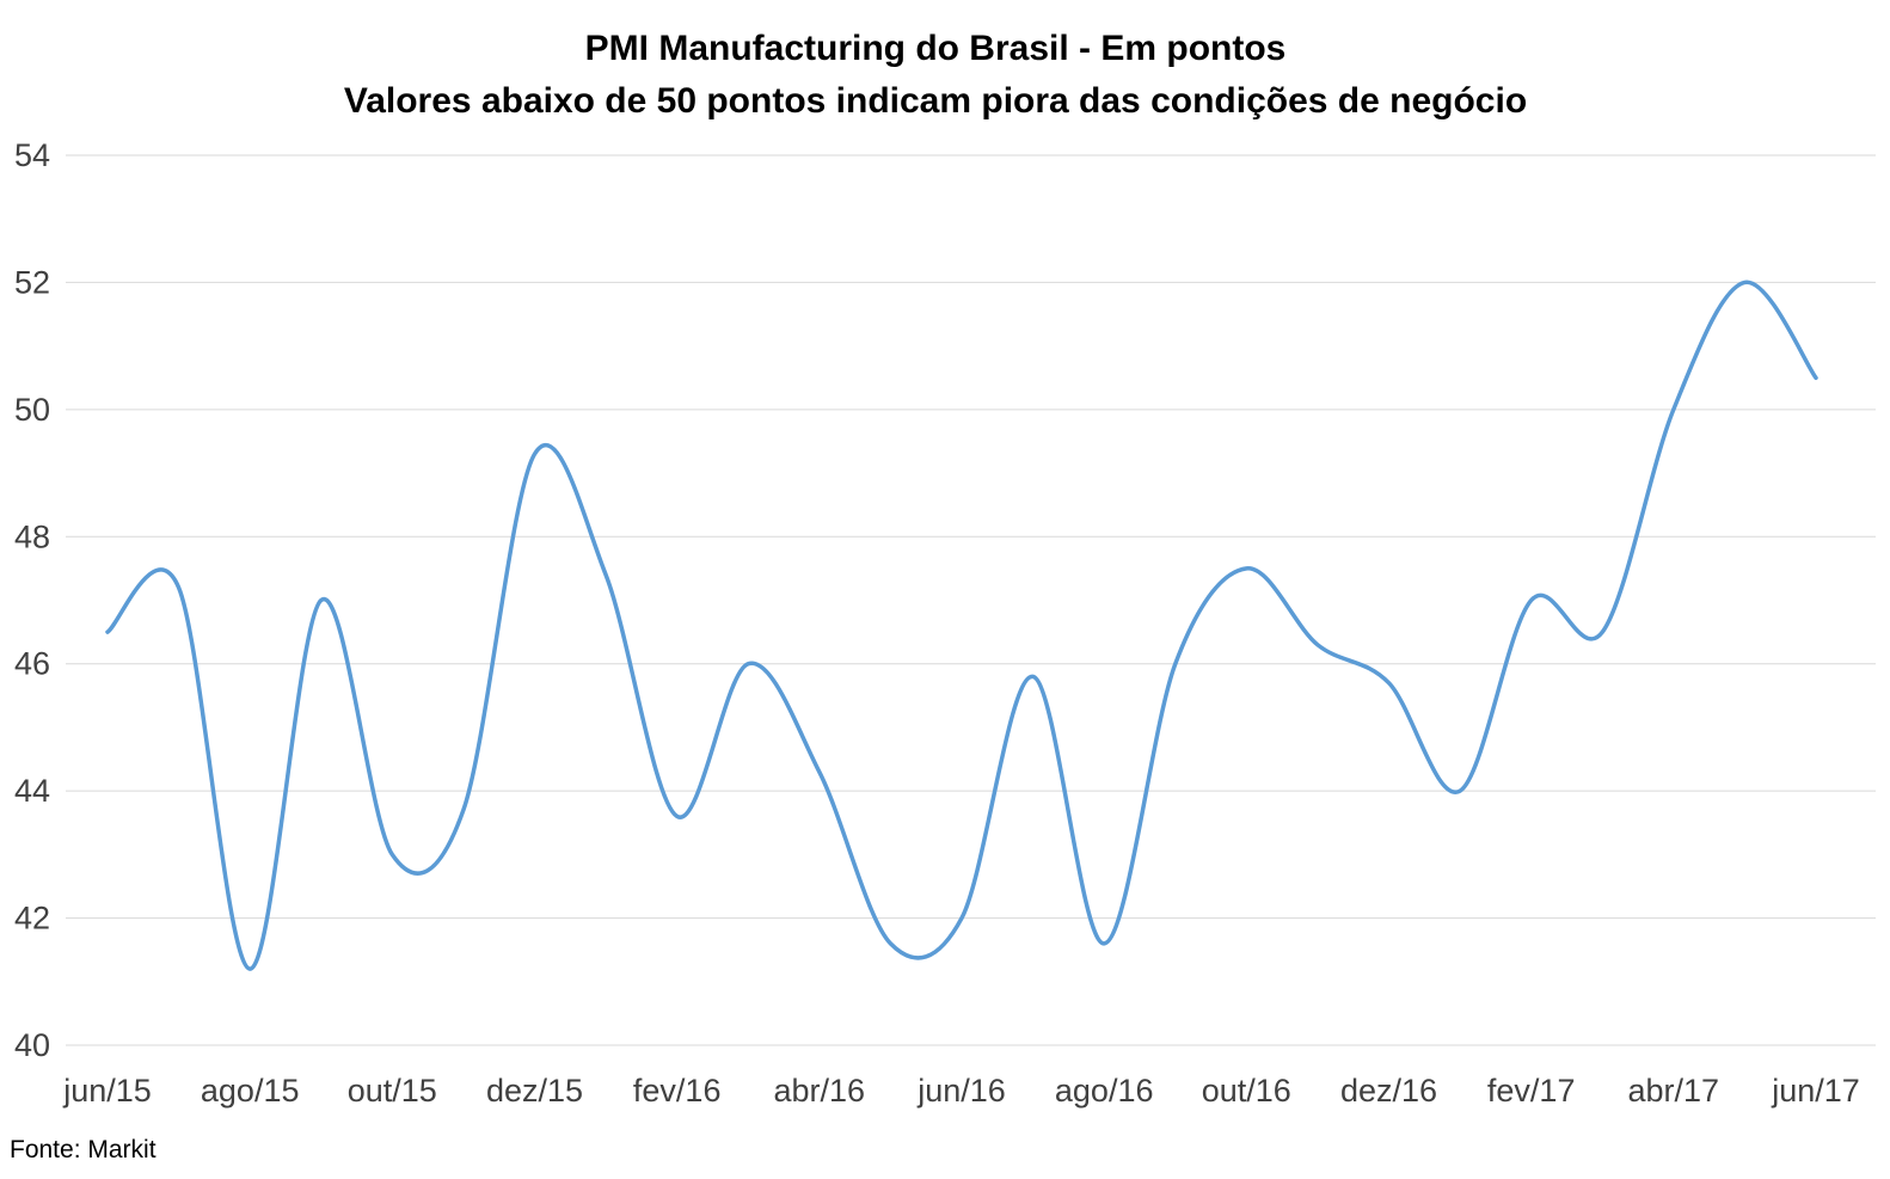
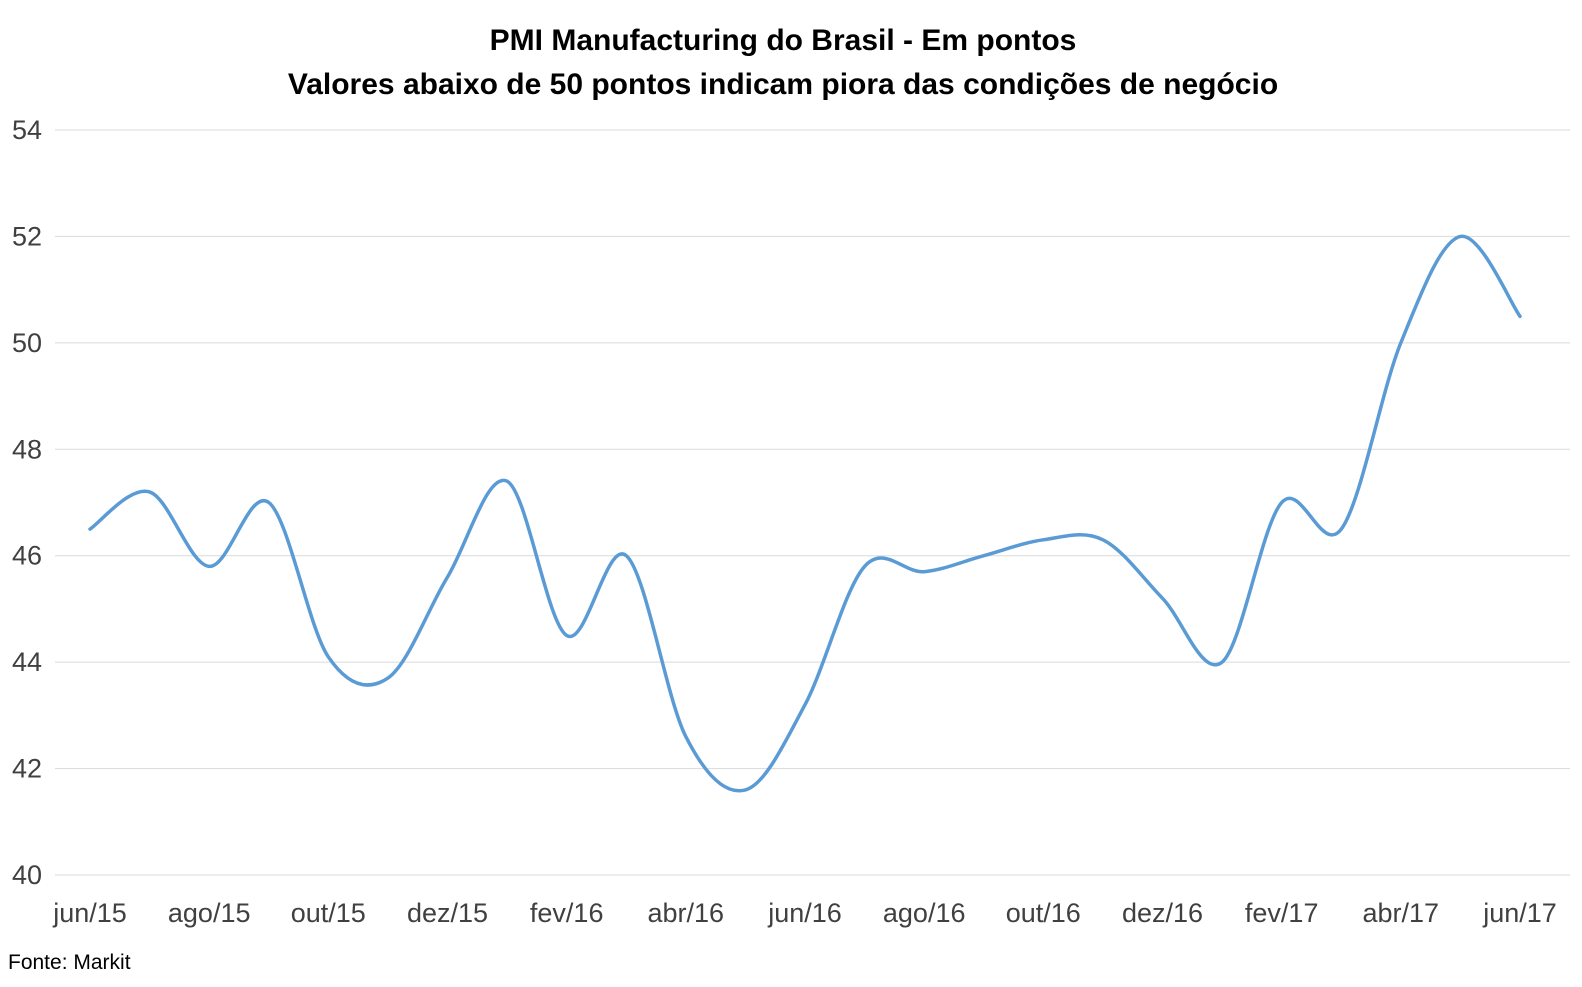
ago/15: 41.2 -> 45.8
out/15: 43.0 -> 44.1
dez/15: 49.3 -> 45.6
fev/16: 43.6 -> 44.5
abr/16: 44.3 -> 42.6
jun/16: 42.0 -> 43.2
ago/16: 41.6 -> 45.7
out/16: 47.5 -> 46.3
dez/16: 45.7 -> 45.2
